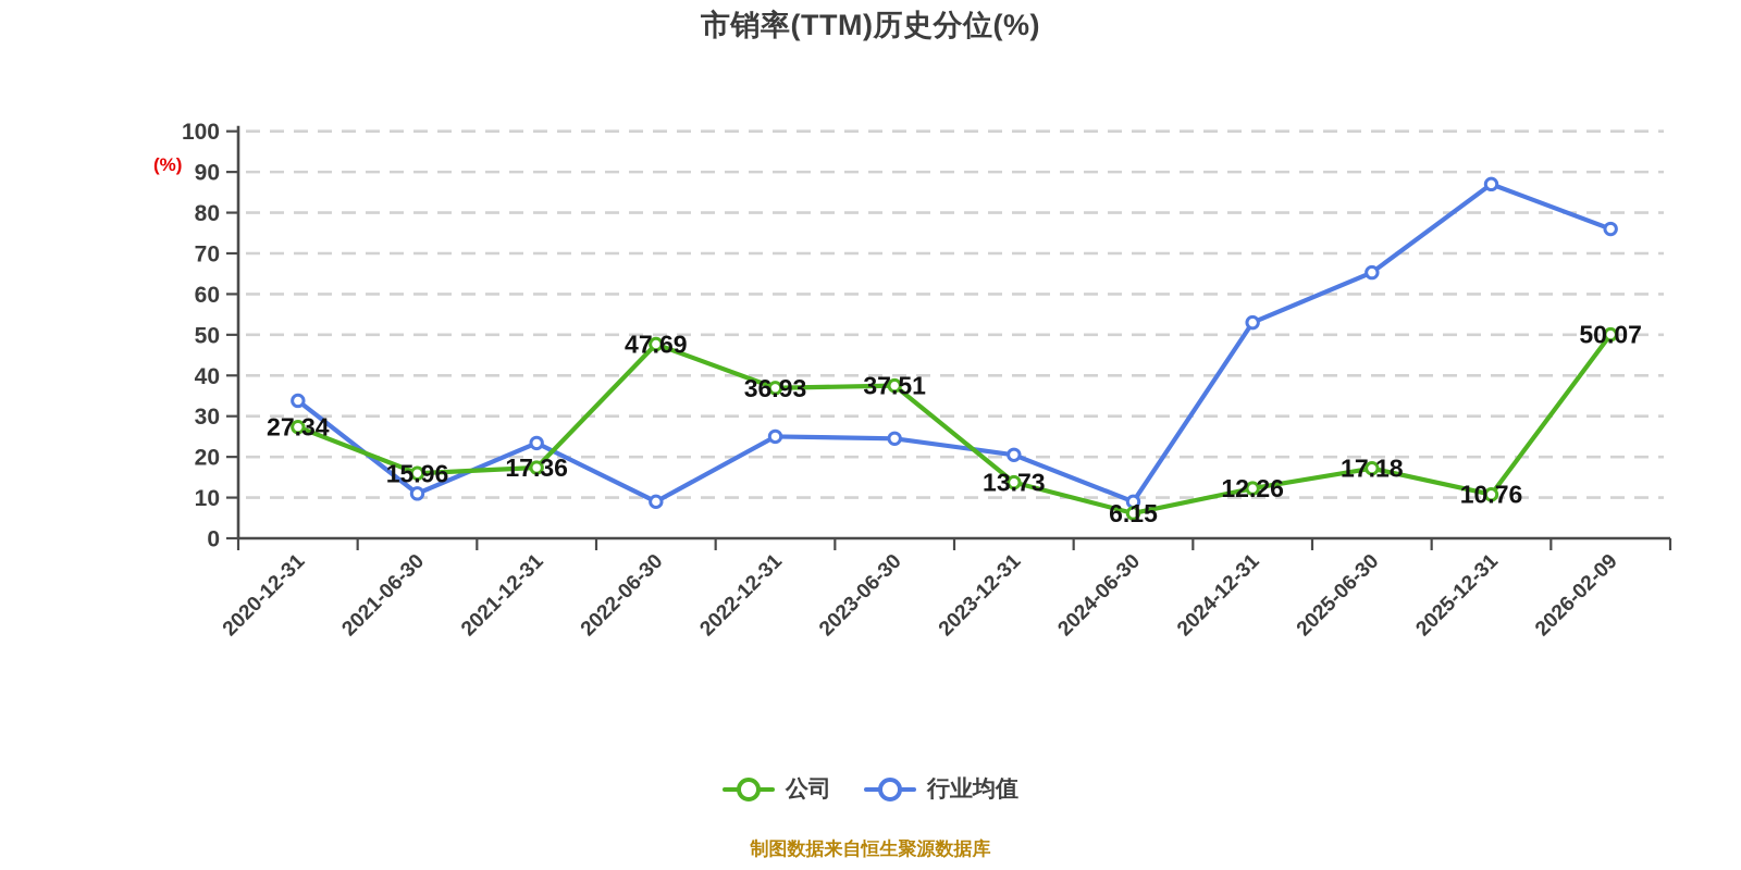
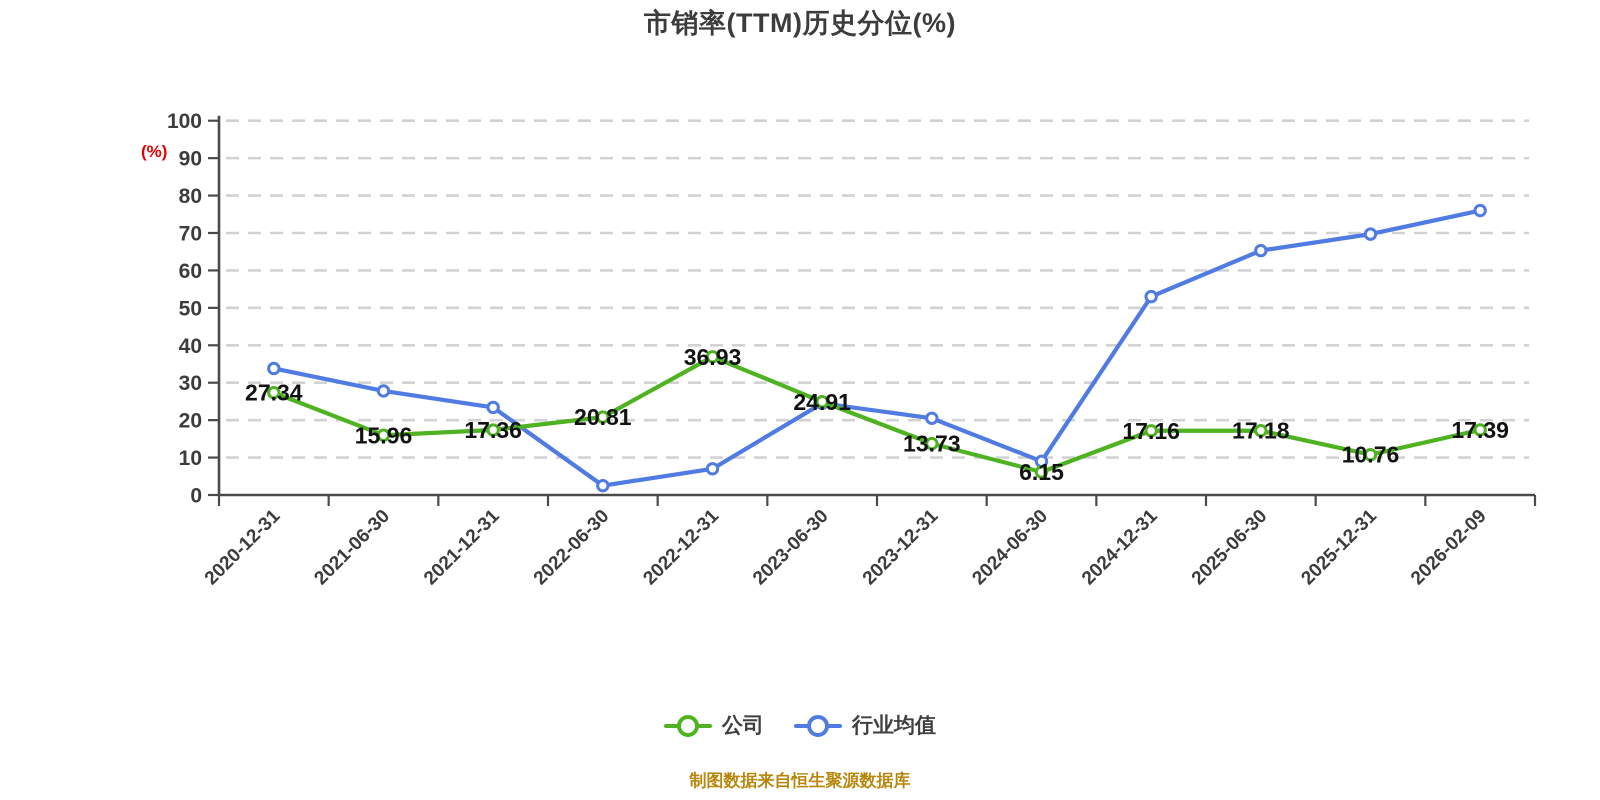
行业均值/2021-06-30: 11 -> 28
公司/2022-06-30: 47.69 -> 20.81
行业均值/2022-06-30: 9 -> 2
行业均值/2022-12-31: 25 -> 7
公司/2023-06-30: 37.51 -> 24.91
公司/2024-12-31: 12.26 -> 17.16
行业均值/2025-12-31: 87 -> 70
公司/2026-02-09: 50.07 -> 17.39
